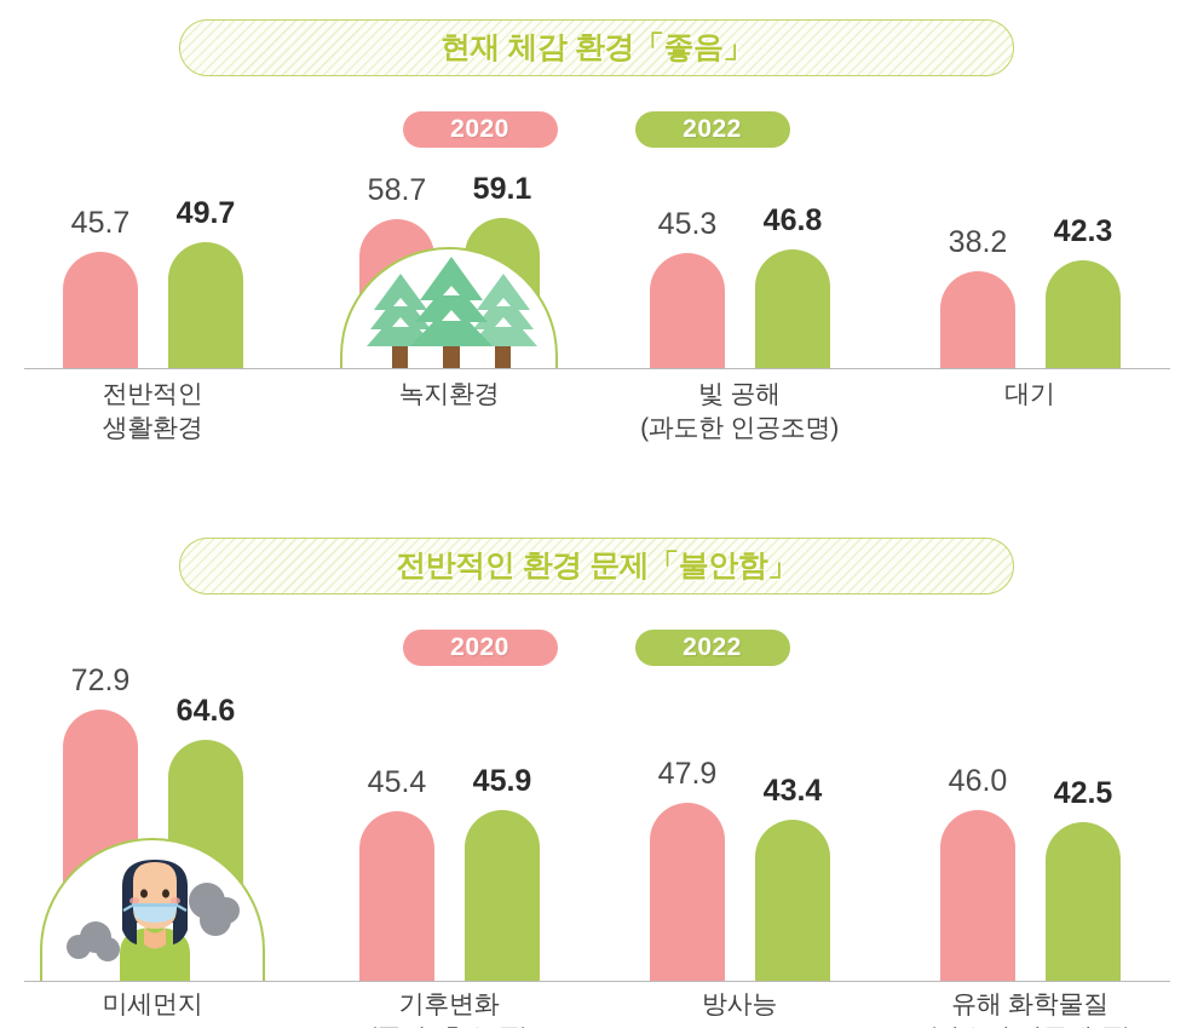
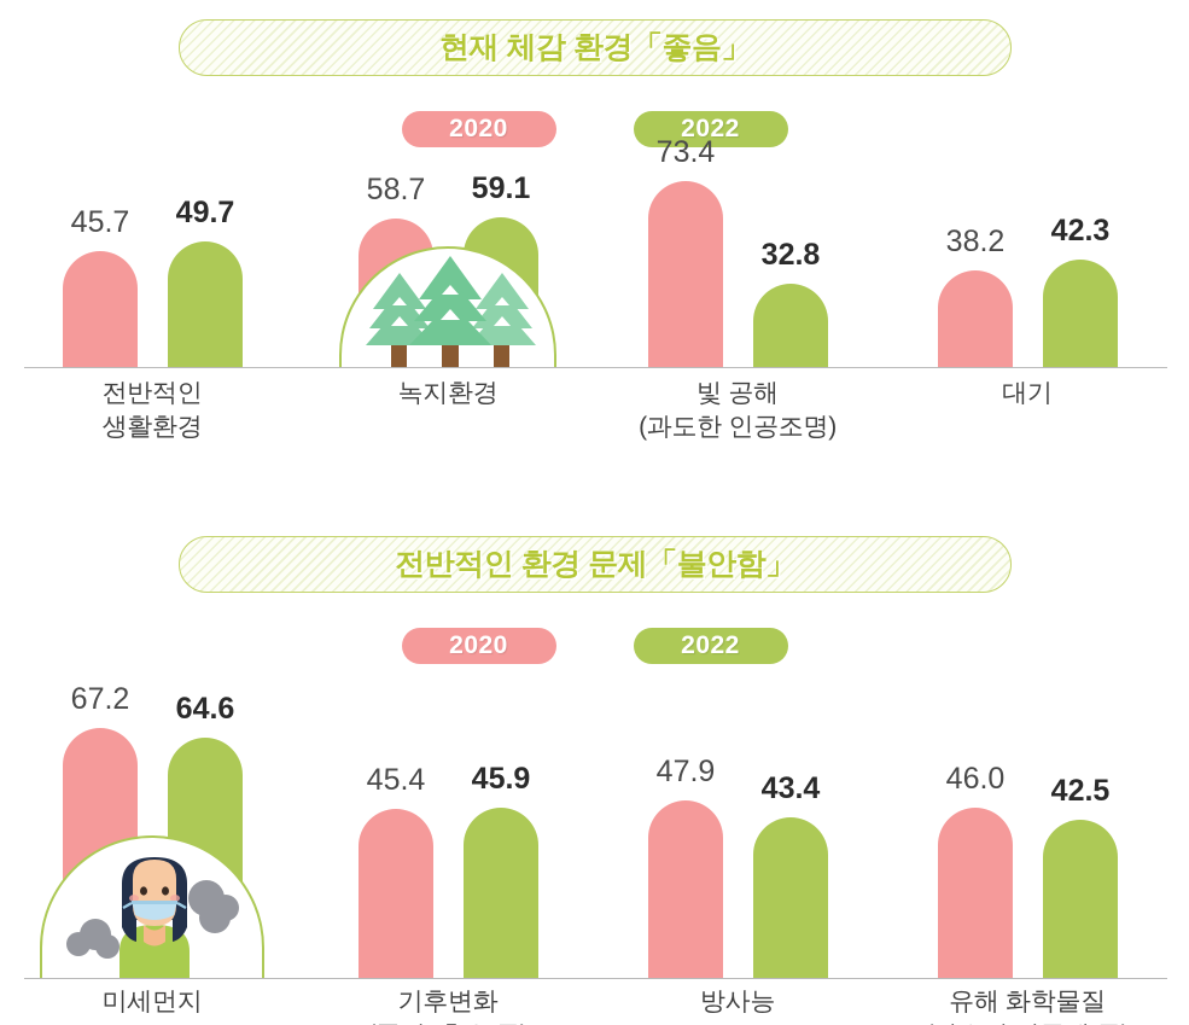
현재 체감 환경「좋음」/2020/빛 공해 (과도한 인공조명): 45.3 -> 73.4
현재 체감 환경「좋음」/2022/빛 공해 (과도한 인공조명): 46.8 -> 32.8
전반적인 환경 문제「불안함」/2020/미세먼지: 72.9 -> 67.2
